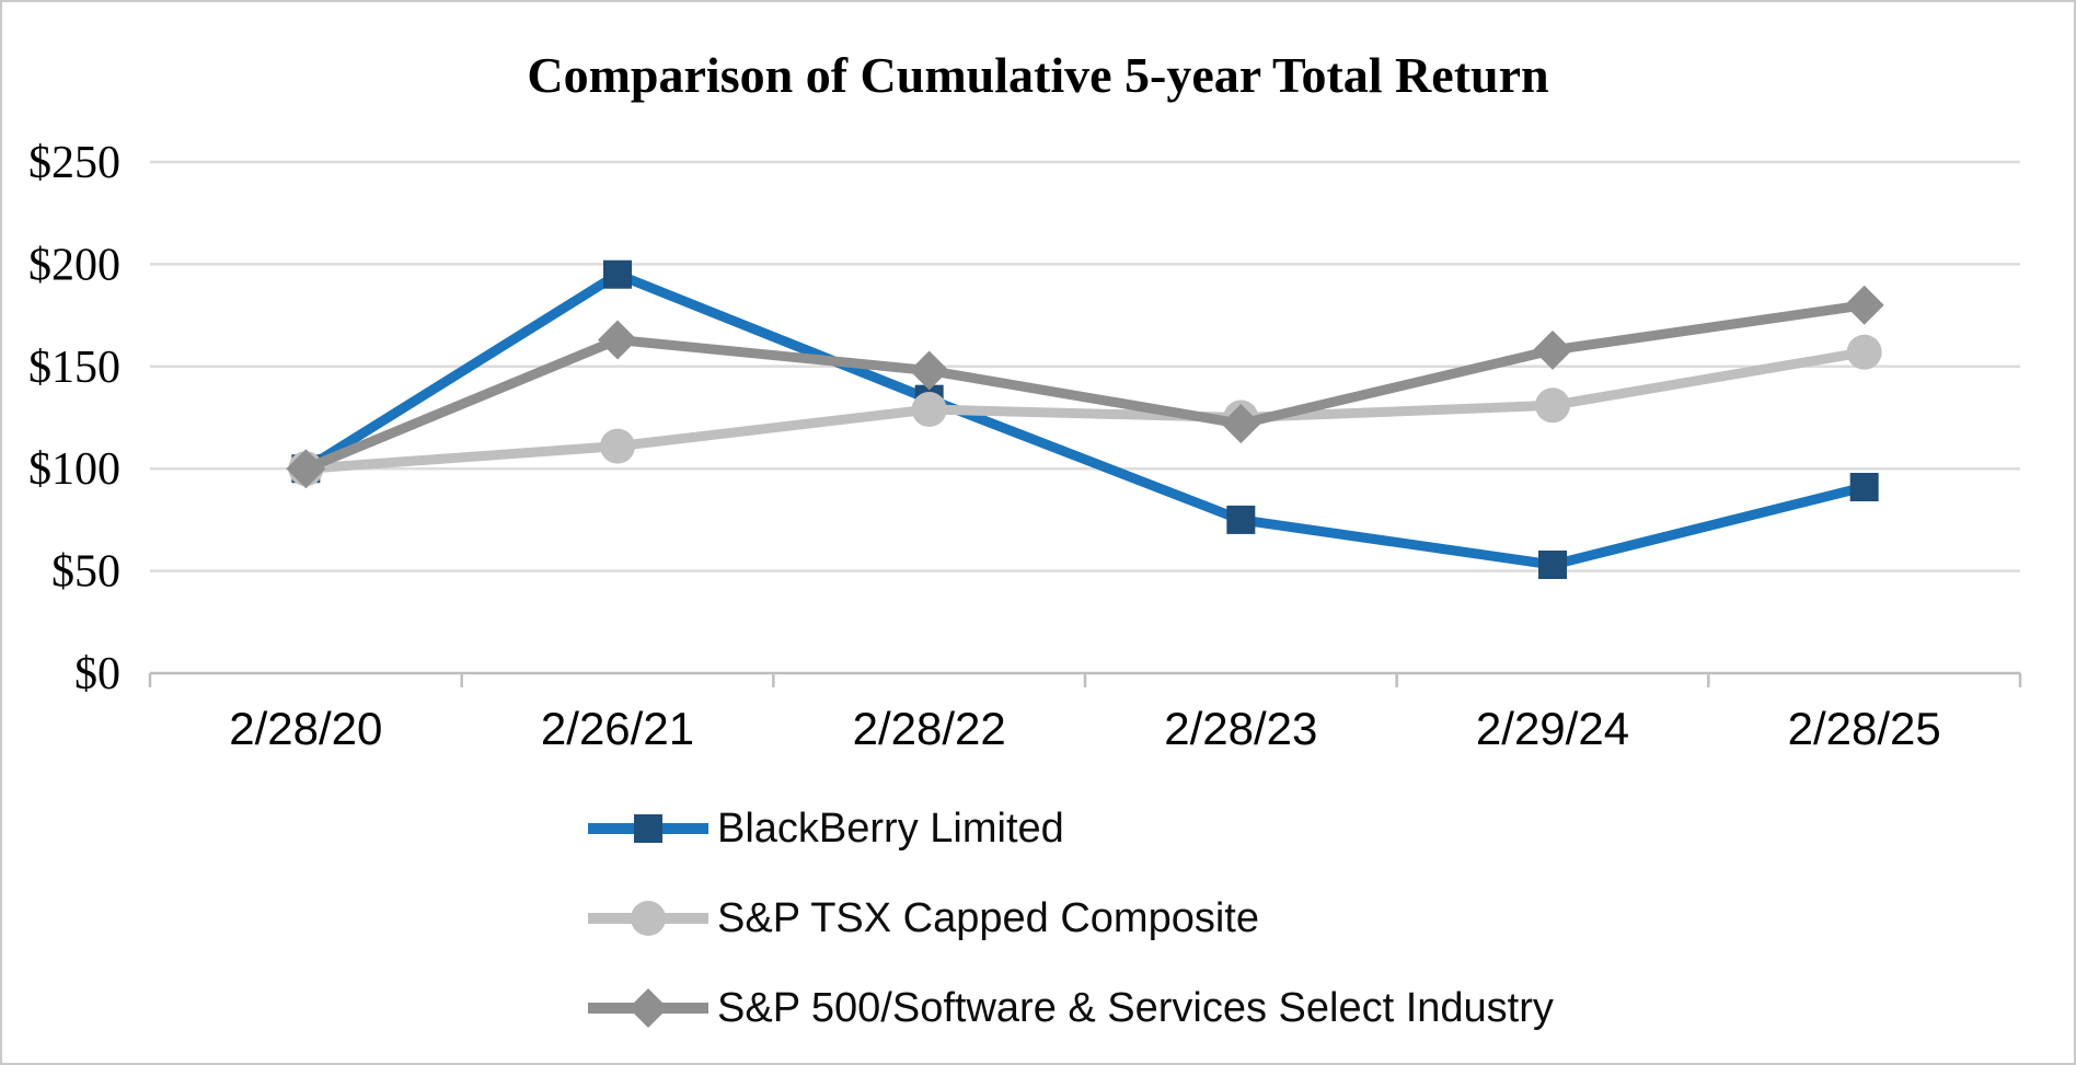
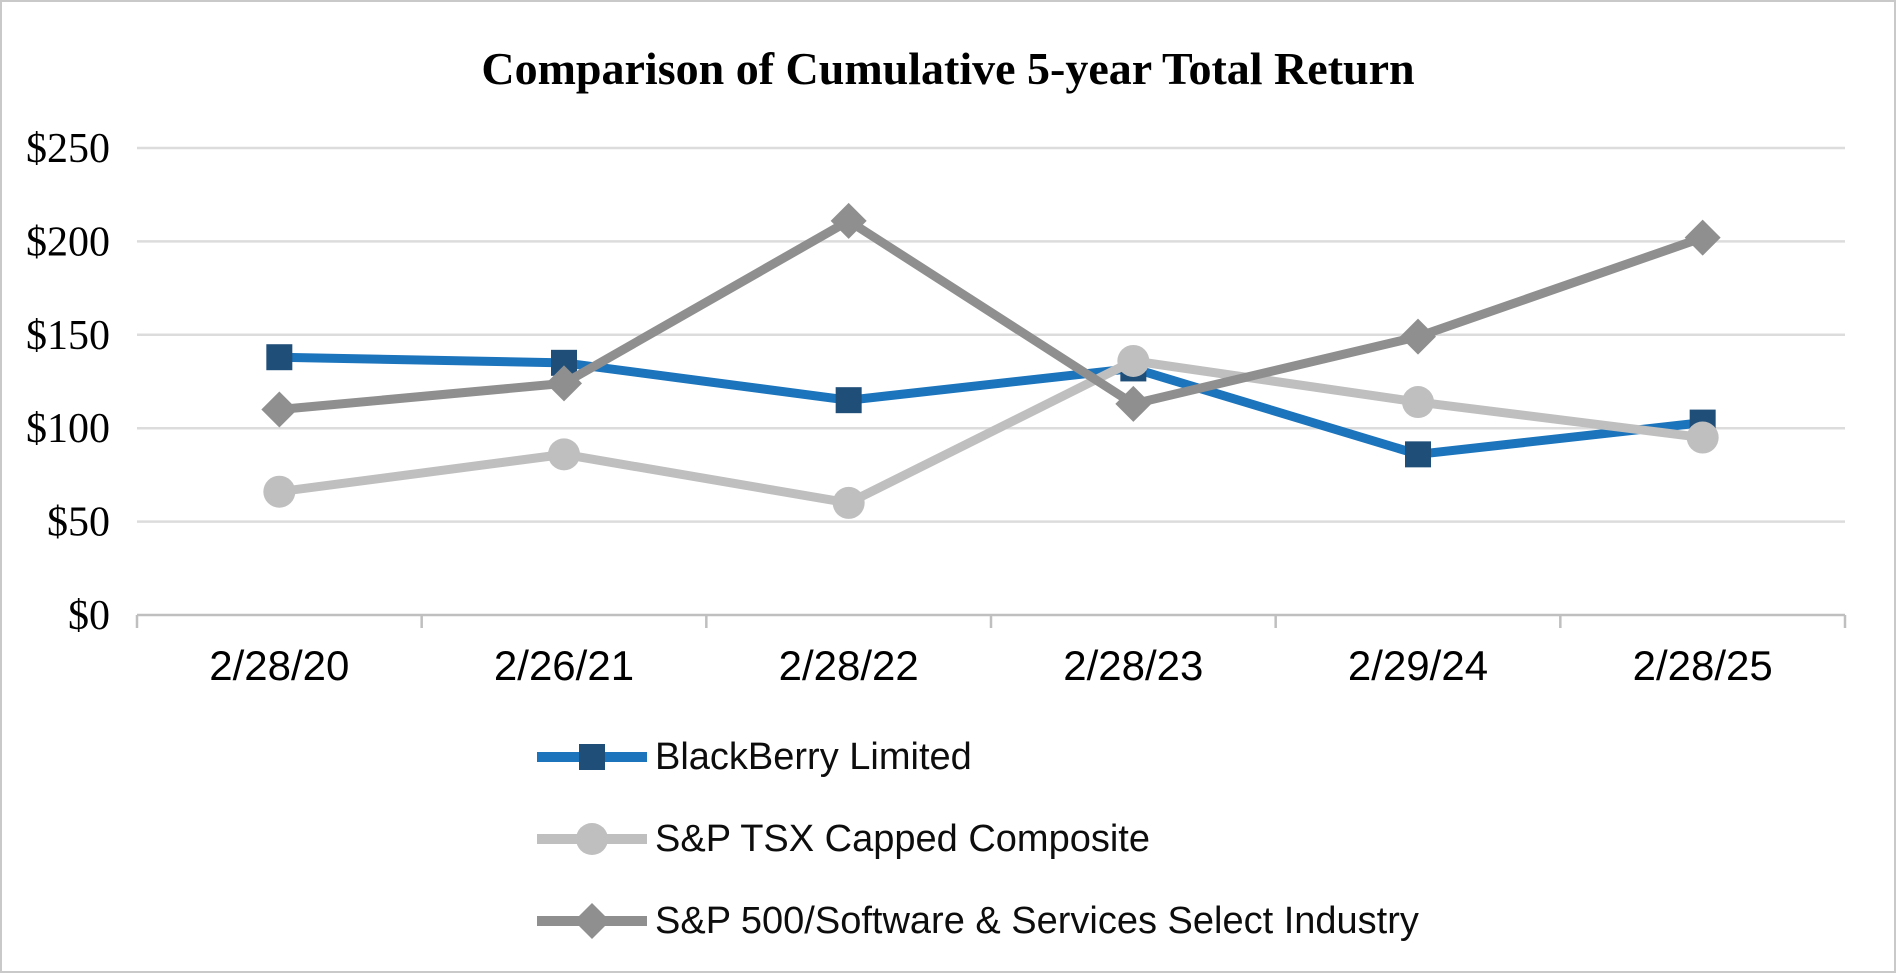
BlackBerry Limited/2/28/20: $100 -> $138
S&P TSX Capped Composite/2/28/20: $100 -> $66
S&P 500/Software & Services Select Industry/2/28/20: $100 -> $110
BlackBerry Limited/2/26/21: $195 -> $135
S&P TSX Capped Composite/2/26/21: $111 -> $86
S&P 500/Software & Services Select Industry/2/26/21: $163 -> $124
BlackBerry Limited/2/28/22: $134 -> $115
S&P TSX Capped Composite/2/28/22: $129 -> $60
S&P 500/Software & Services Select Industry/2/28/22: $148 -> $211
BlackBerry Limited/2/28/23: $75 -> $132
S&P TSX Capped Composite/2/28/23: $125 -> $136
S&P 500/Software & Services Select Industry/2/28/23: $122 -> $113
BlackBerry Limited/2/29/24: $53 -> $86
S&P TSX Capped Composite/2/29/24: $131 -> $114
S&P 500/Software & Services Select Industry/2/29/24: $158 -> $149
BlackBerry Limited/2/28/25: $91 -> $103
S&P TSX Capped Composite/2/28/25: $157 -> $95
S&P 500/Software & Services Select Industry/2/28/25: $180 -> $202
